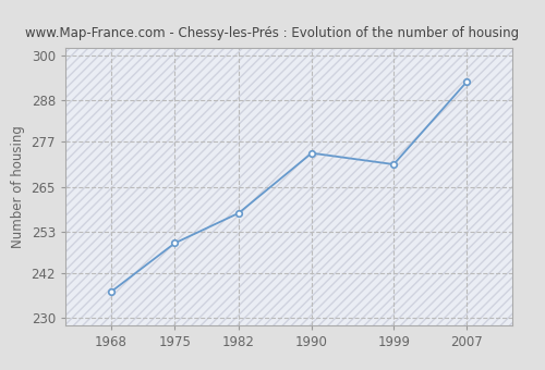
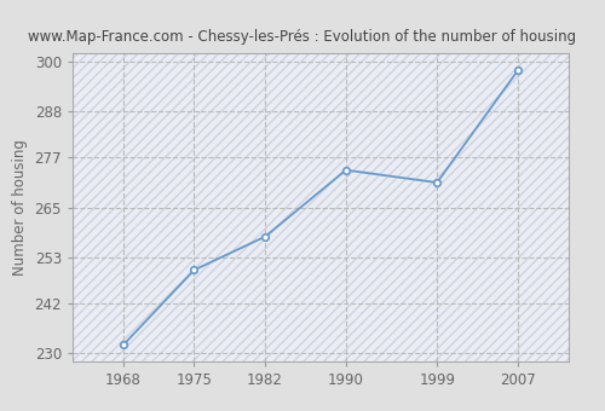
1968: 237 -> 232
2007: 293 -> 298
